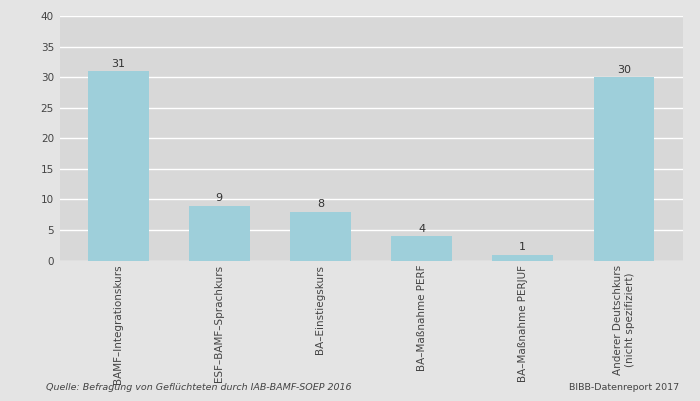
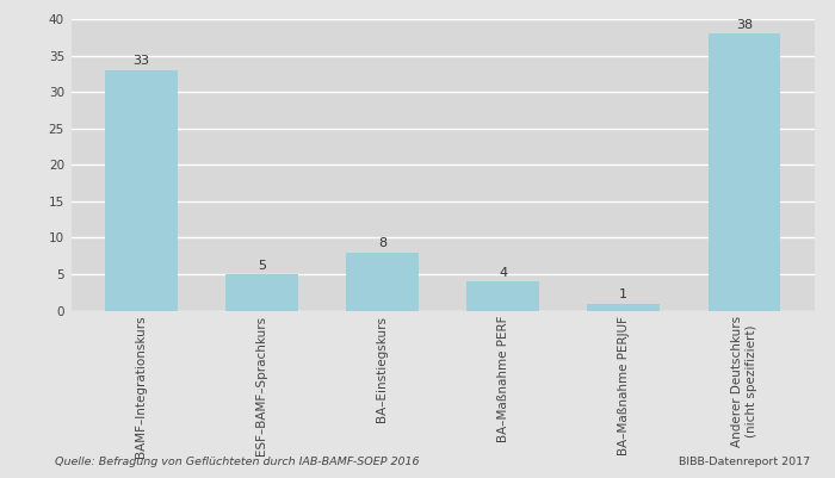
BAMF–Integrationskurs: 31 -> 33
ESF–BAMF–Sprachkurs: 9 -> 5
Anderer Deutschkurs (nicht spezifiziert): 30 -> 38
